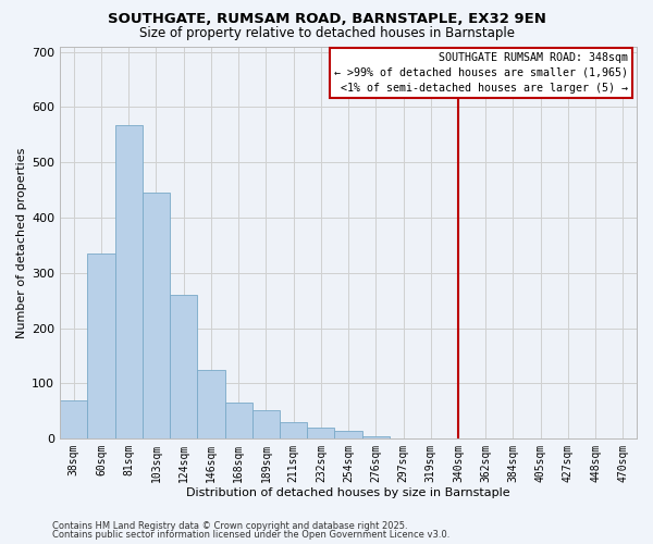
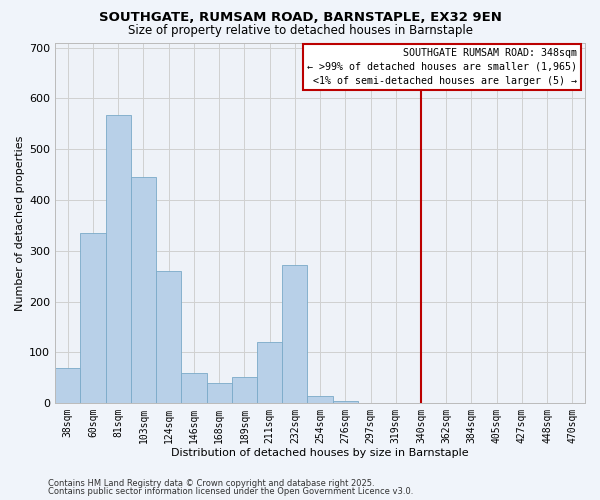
146sqm: 125 -> 60
168sqm: 65 -> 40
211sqm: 30 -> 120
232sqm: 20 -> 272
